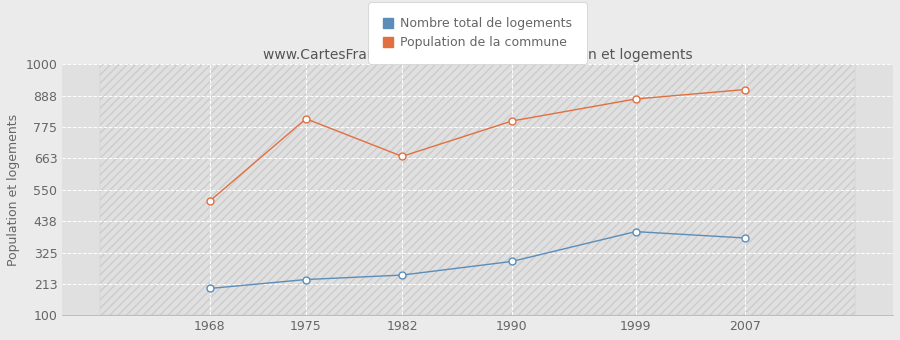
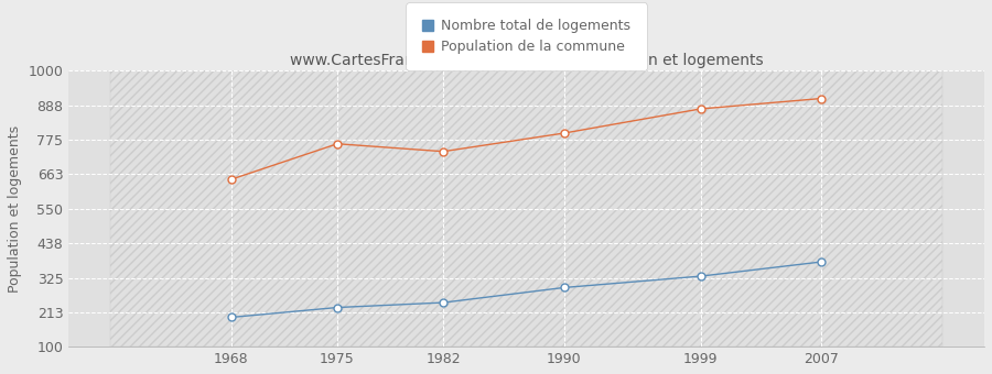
Population de la commune/1968: 510 -> 646
Population de la commune/1975: 805 -> 762
Population de la commune/1982: 670 -> 737
Nombre total de logements/1999: 400 -> 330
